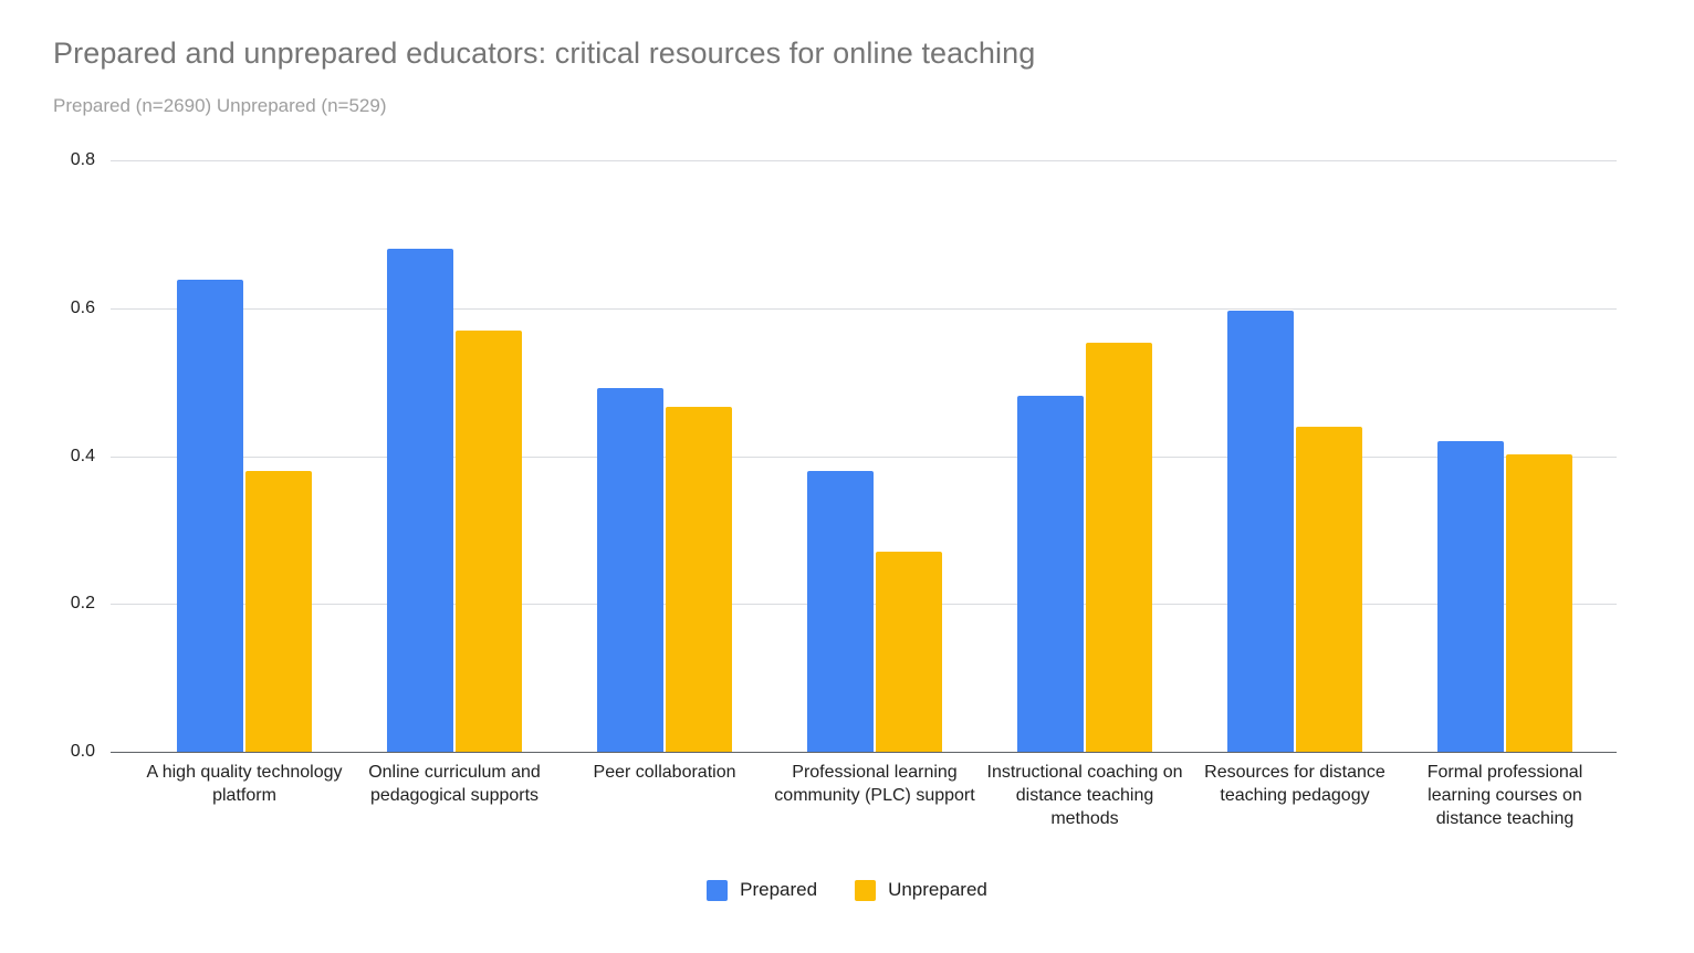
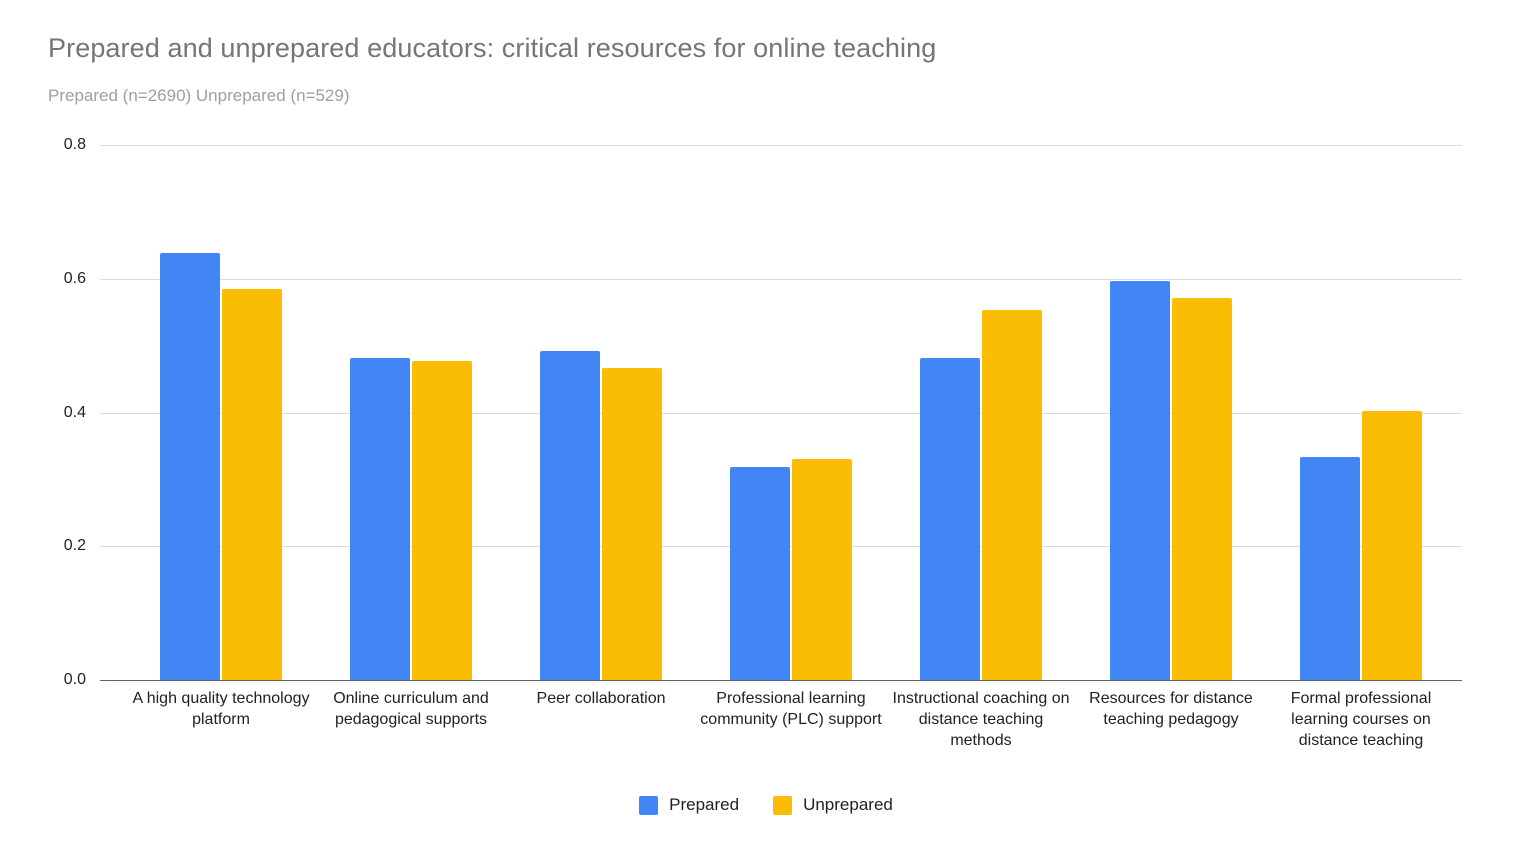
Unprepared/A high quality technology platform: 0.38 -> 0.58
Prepared/Online curriculum and pedagogical supports: 0.68 -> 0.48
Unprepared/Online curriculum and pedagogical supports: 0.57 -> 0.48
Prepared/Professional learning community (PLC) support: 0.38 -> 0.32
Unprepared/Professional learning community (PLC) support: 0.27 -> 0.33
Unprepared/Resources for distance teaching pedagogy: 0.44 -> 0.57
Prepared/Formal professional learning courses on distance teaching: 0.42 -> 0.33
